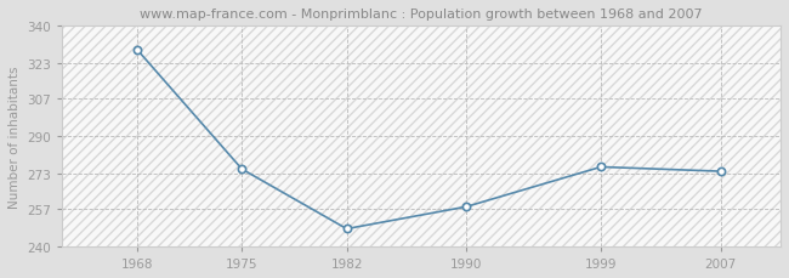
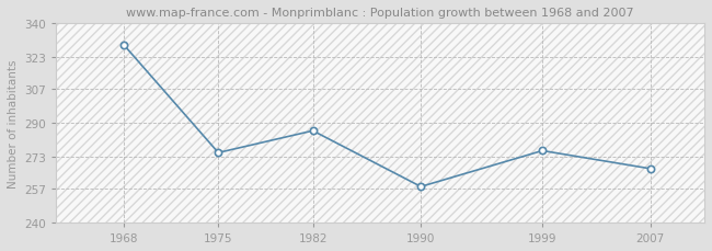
1982: 248 -> 286
2007: 274 -> 267
